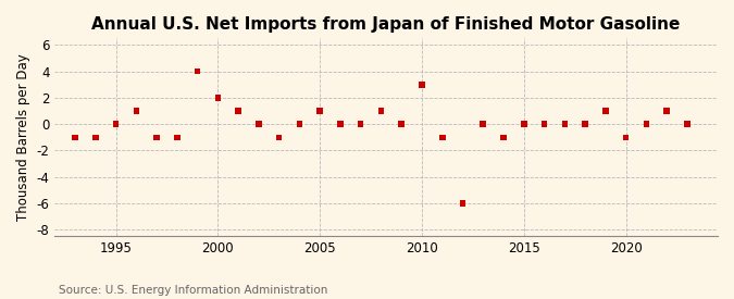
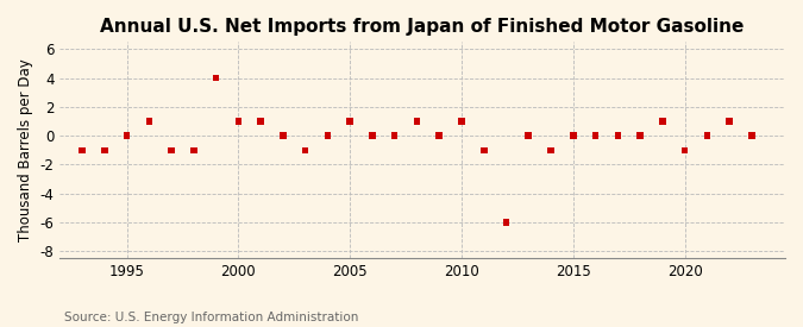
2000: 2 -> 1
2010: 3 -> 1
